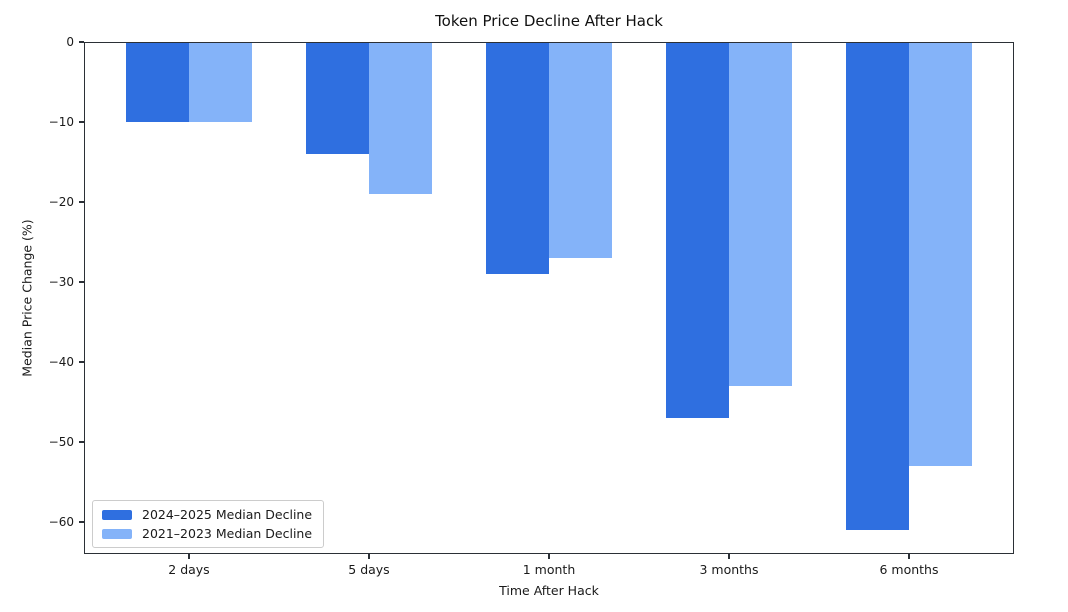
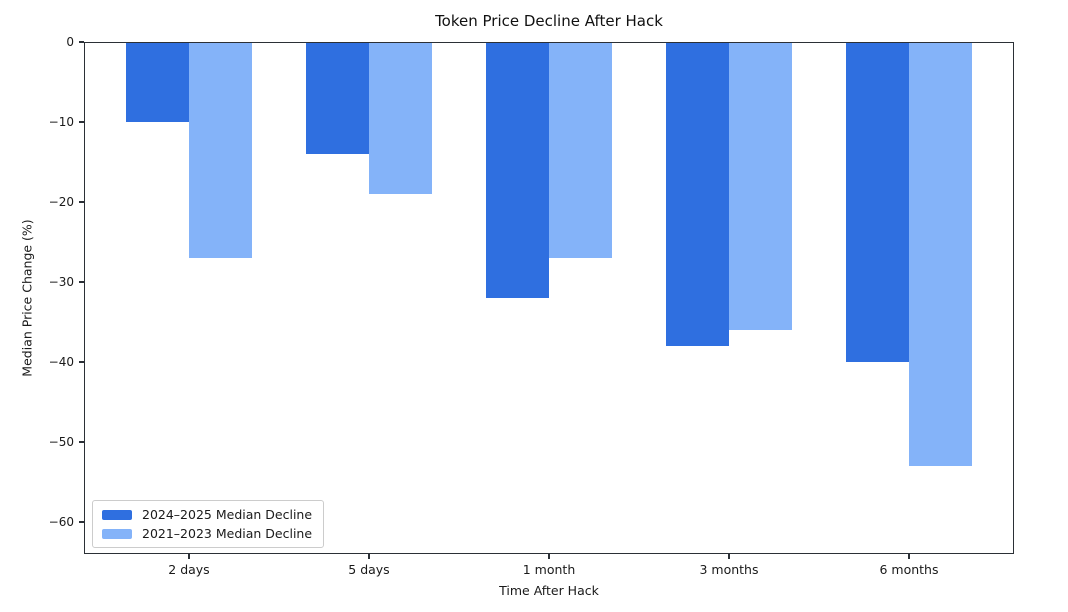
2021–2023 Median Decline/2 days: -10 -> -27
2024–2025 Median Decline/1 month: -29 -> -32
2024–2025 Median Decline/3 months: -47 -> -38
2021–2023 Median Decline/3 months: -43 -> -36
2024–2025 Median Decline/6 months: -61 -> -40
